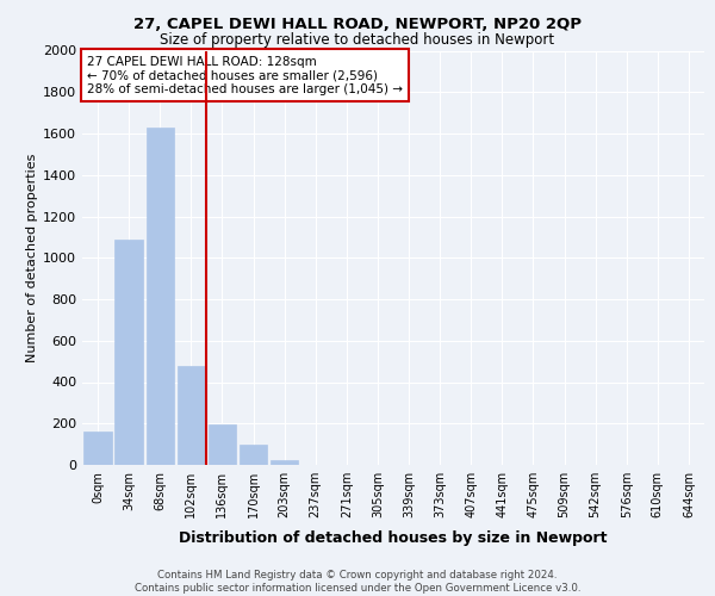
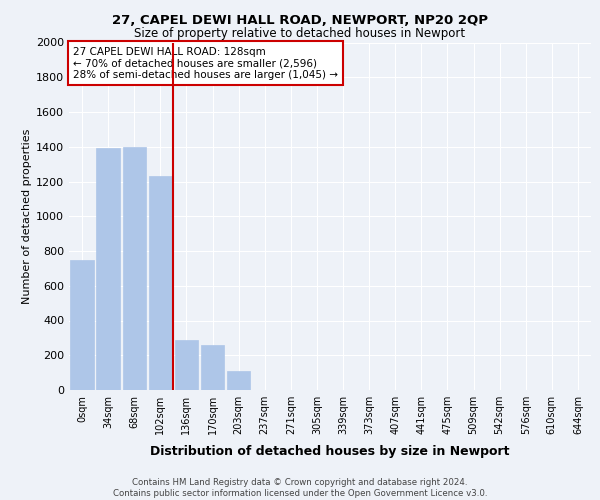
0sqm: 160 -> 750
34sqm: 1090 -> 1390
68sqm: 1630 -> 1400
102sqm: 480 -> 1230
136sqm: 200 -> 290
170sqm: 100 -> 260
203sqm: 20 -> 110
